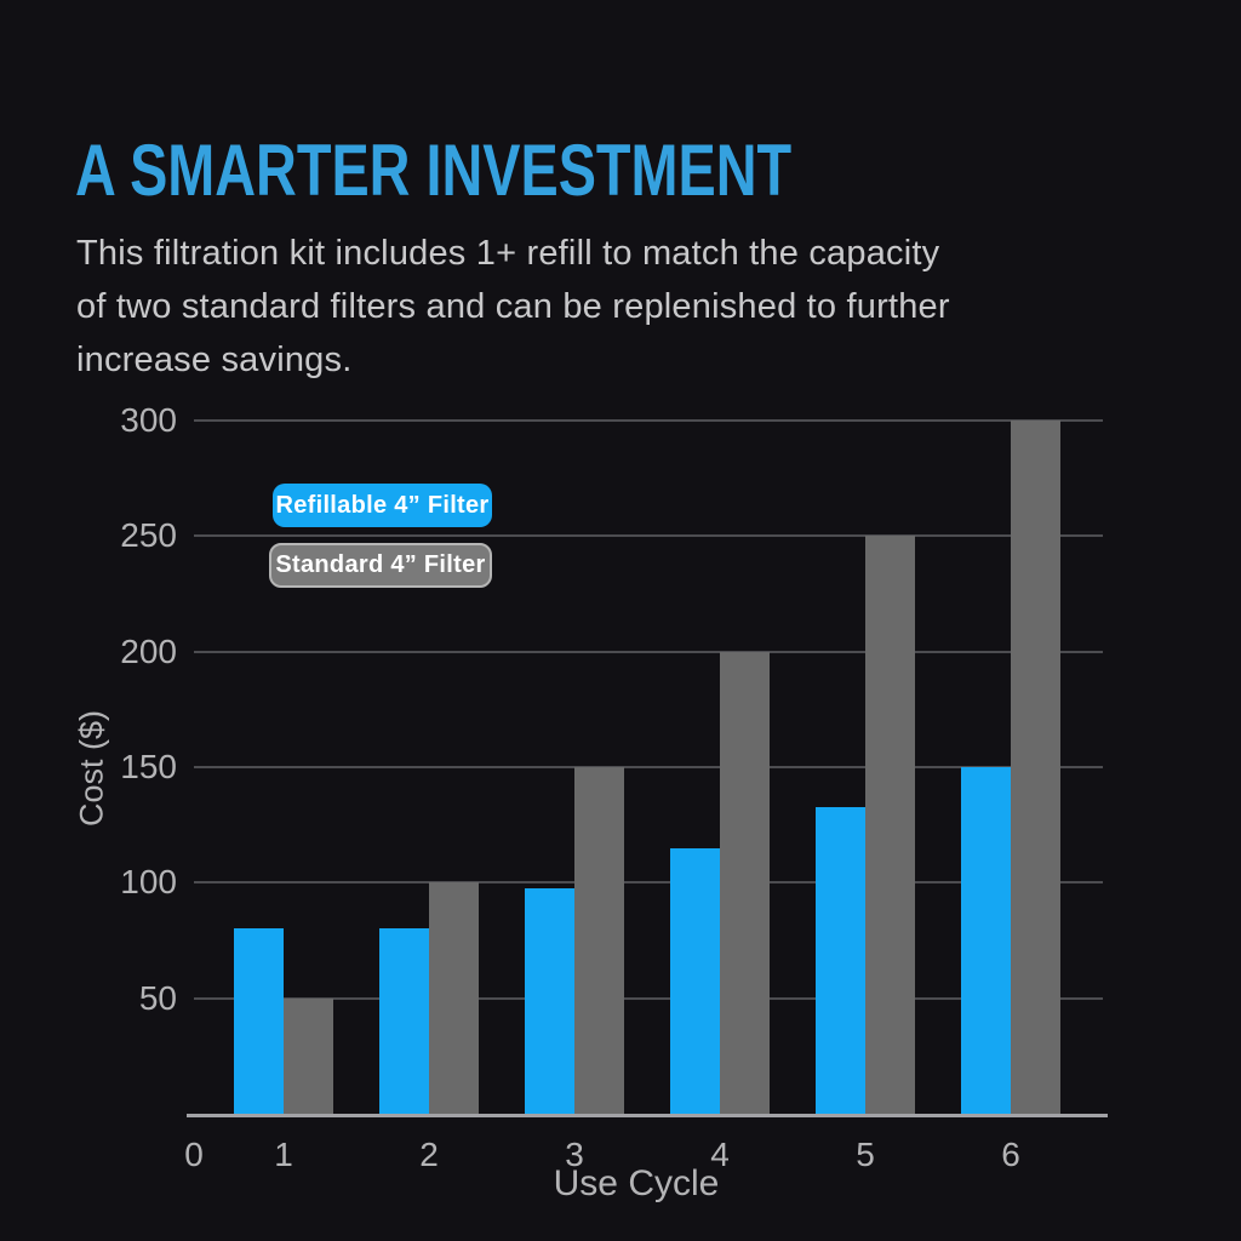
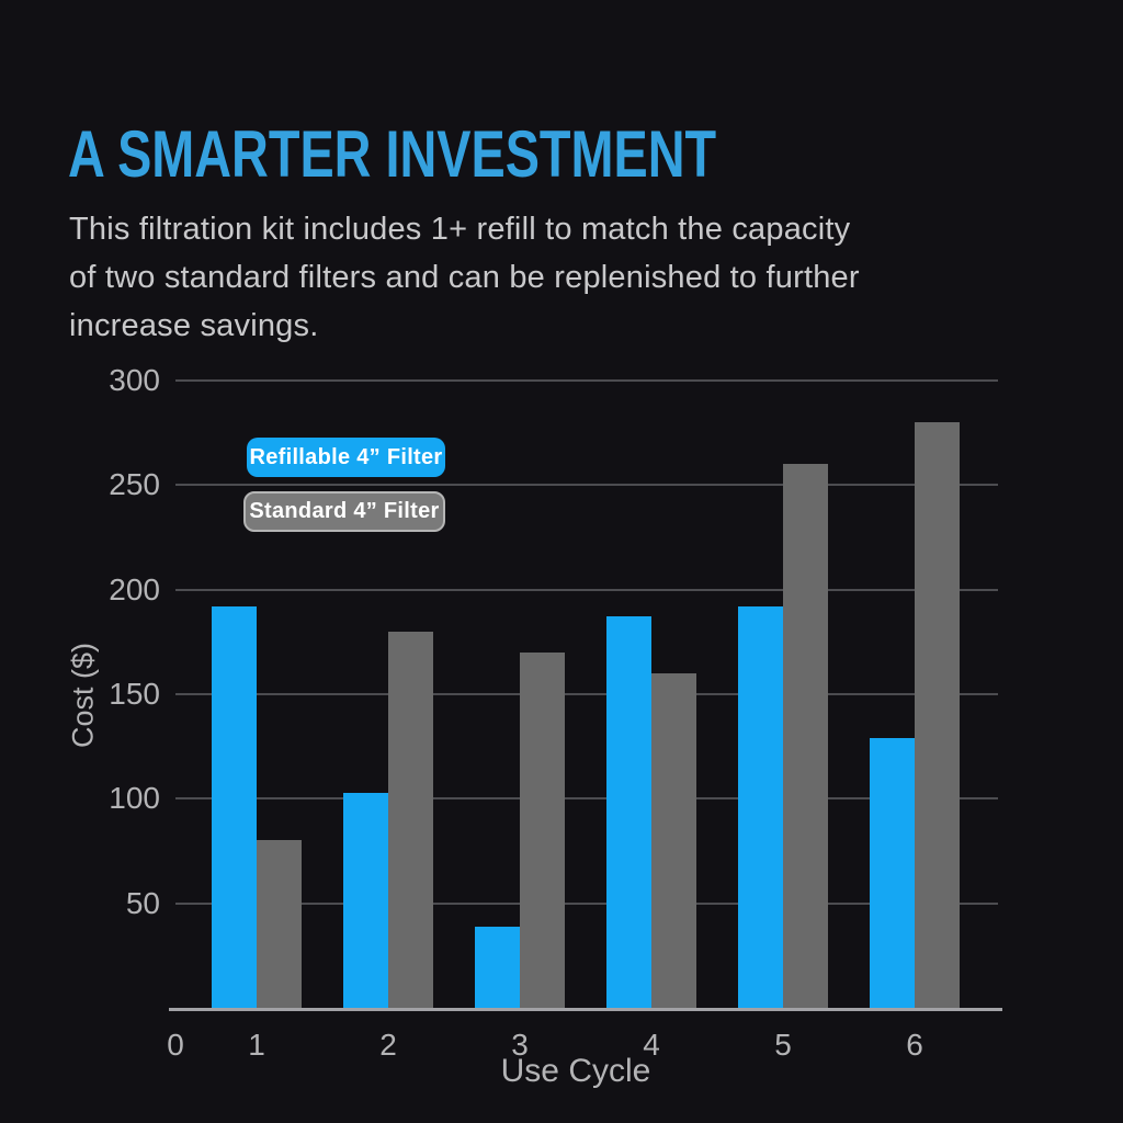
Refillable 4” Filter/1: 80 -> 192
Standard 4” Filter/1: 50 -> 80
Refillable 4” Filter/2: 80 -> 103
Standard 4” Filter/2: 100 -> 180
Refillable 4” Filter/3: 98 -> 39
Standard 4” Filter/3: 150 -> 170
Refillable 4” Filter/4: 115 -> 187
Standard 4” Filter/4: 200 -> 160
Refillable 4” Filter/5: 132 -> 192
Standard 4” Filter/5: 250 -> 260
Refillable 4” Filter/6: 150 -> 129
Standard 4” Filter/6: 300 -> 280
